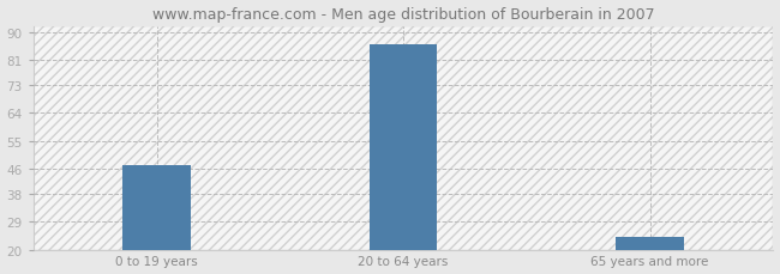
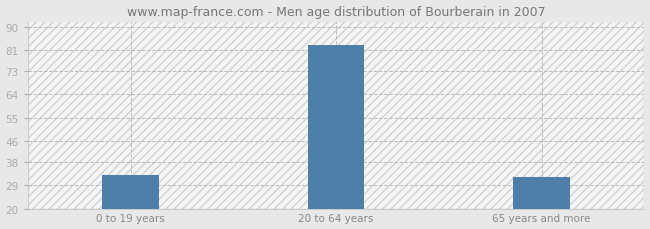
0 to 19 years: 47 -> 33
20 to 64 years: 86 -> 83
65 years and more: 24 -> 32
